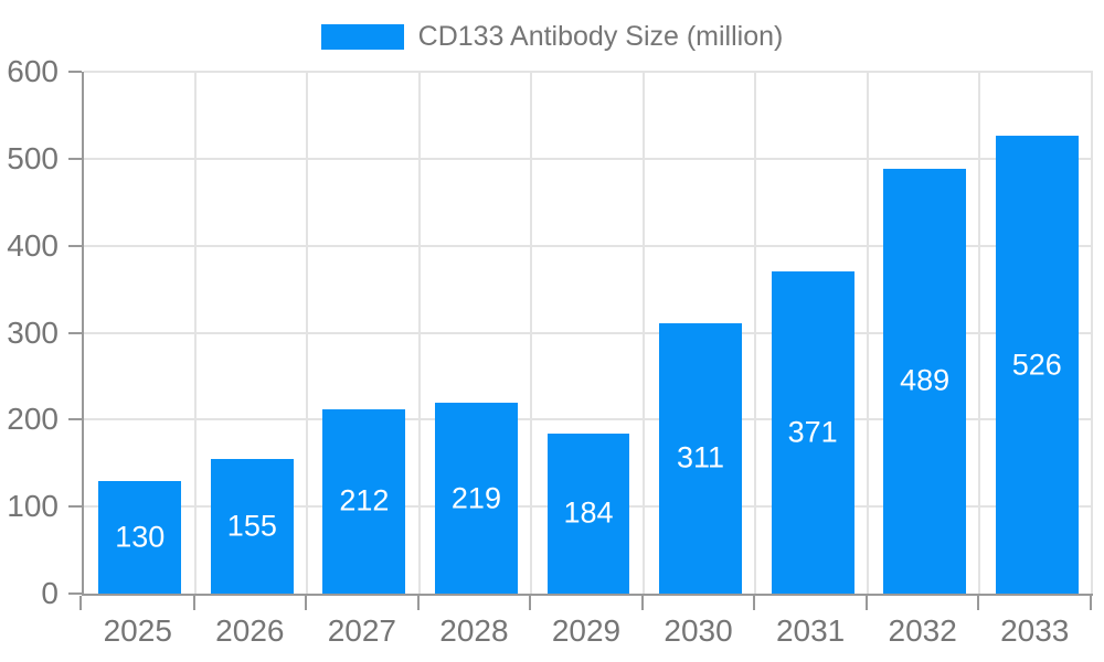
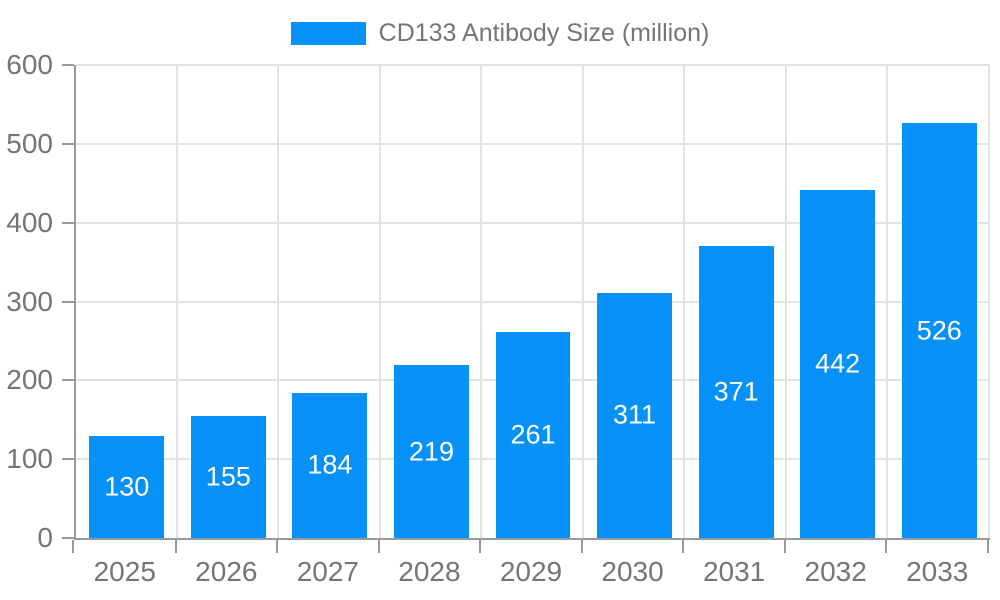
2027: 212 -> 184
2029: 184 -> 261
2032: 489 -> 442
